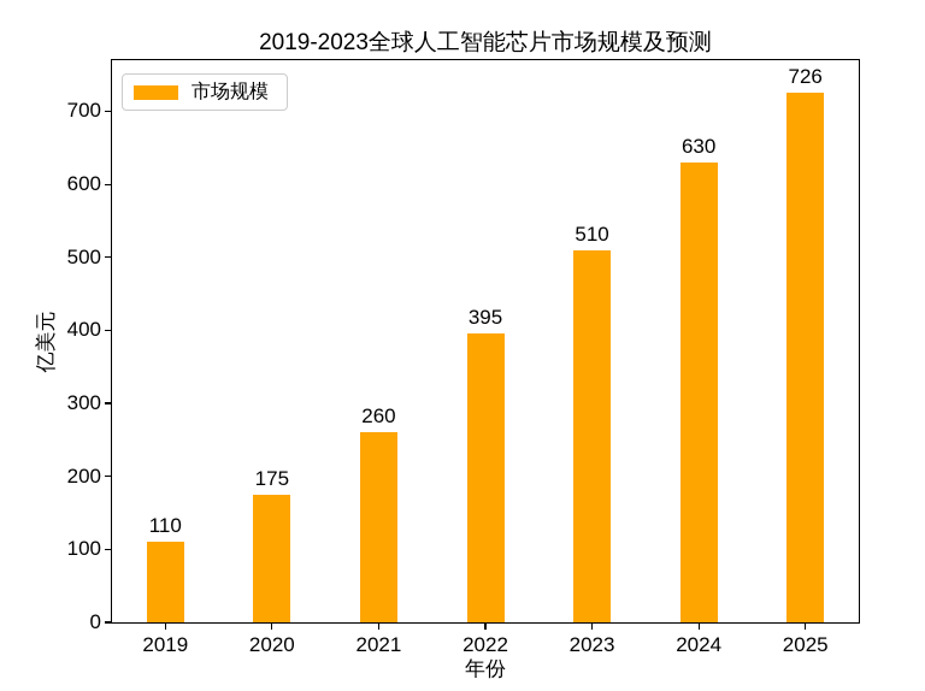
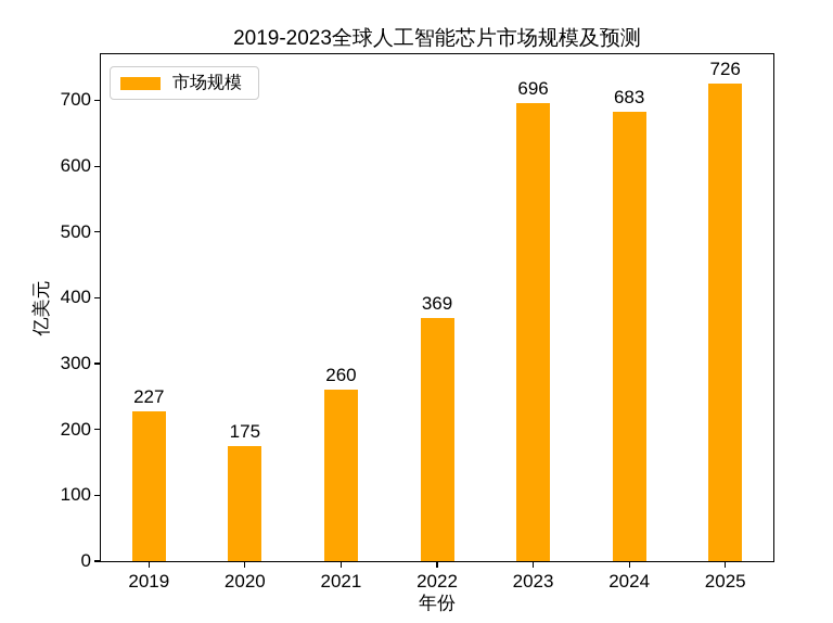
2019: 110 -> 227
2022: 395 -> 369
2023: 510 -> 696
2024: 630 -> 683
